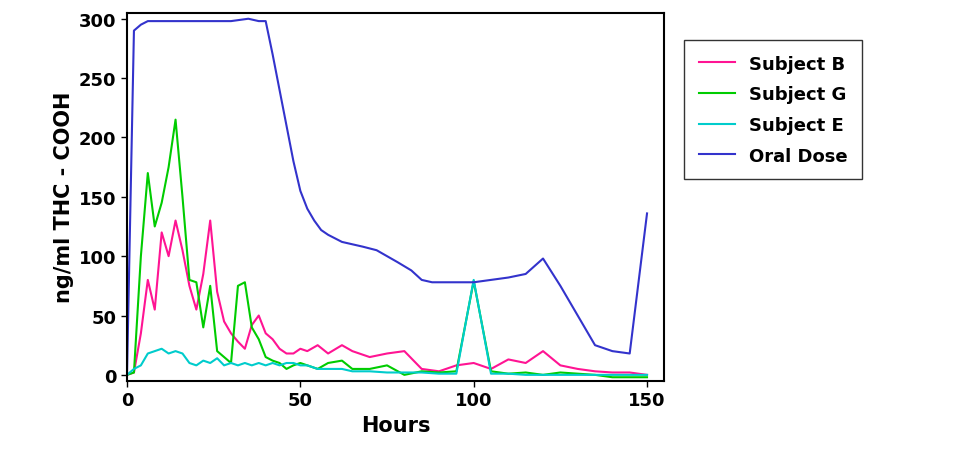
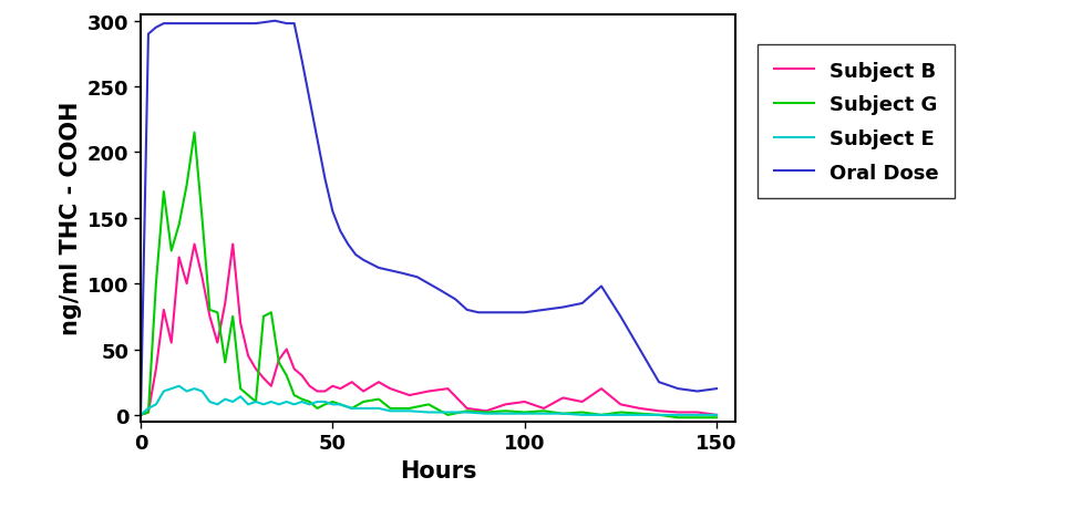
Subject G/100: 79 -> 2
Subject E/100: 80 -> 1
Oral Dose/150: 136 -> 20
